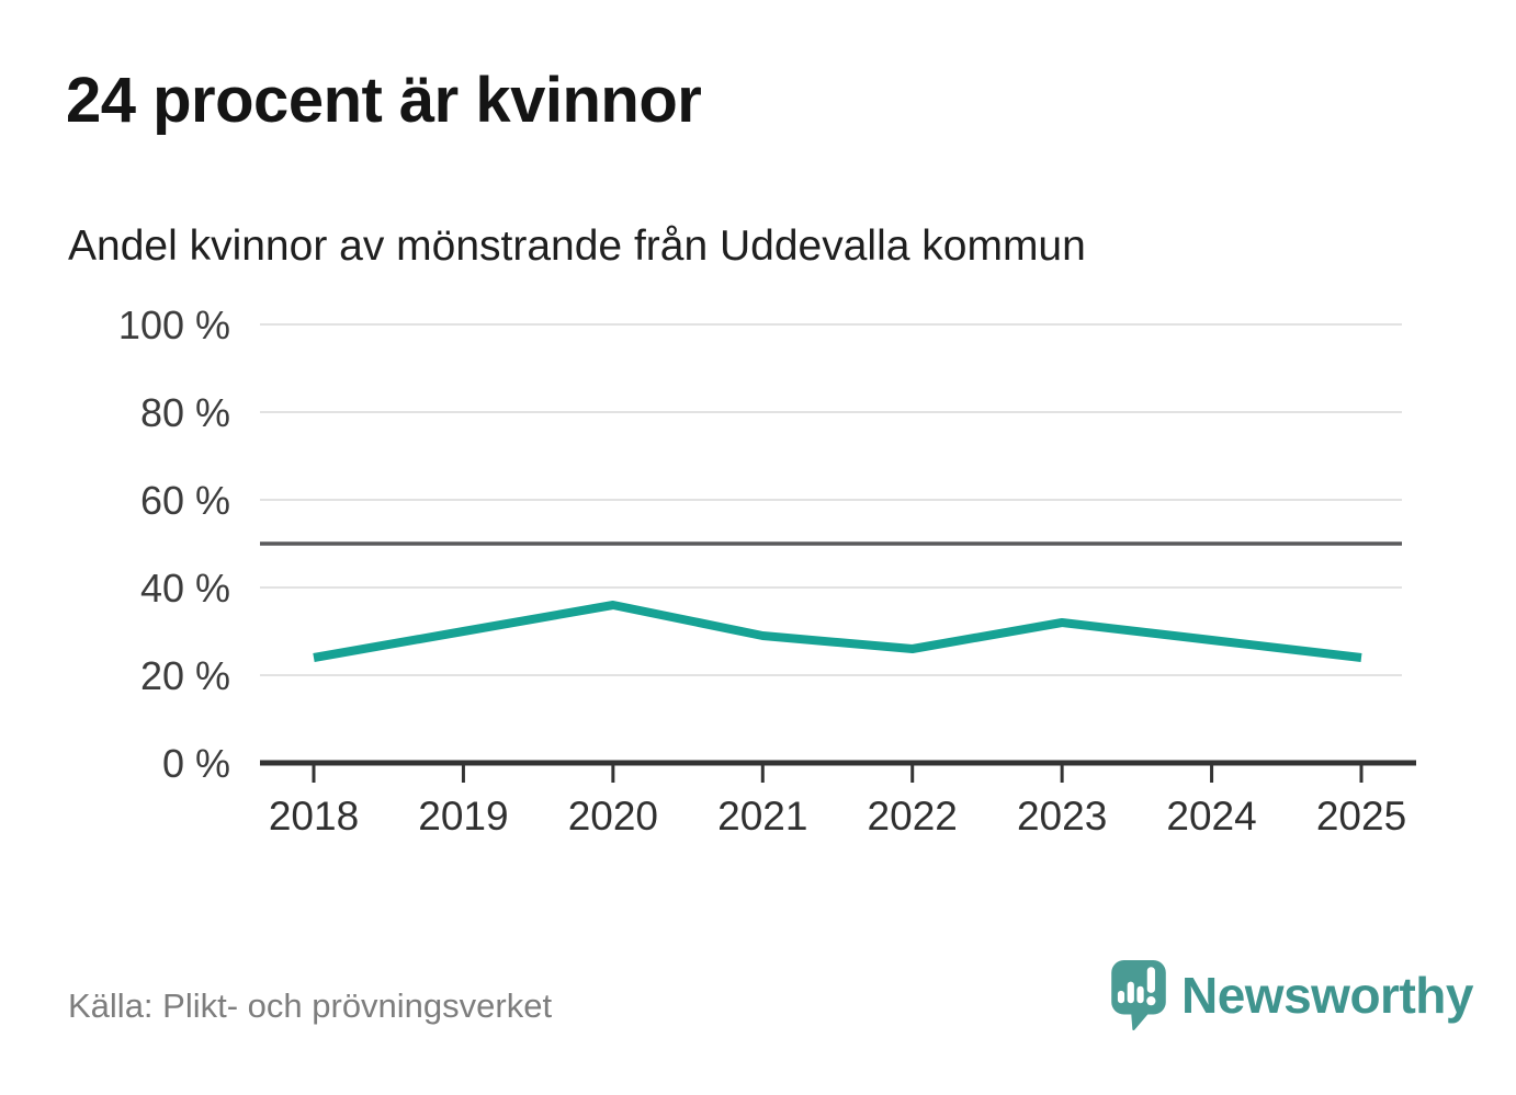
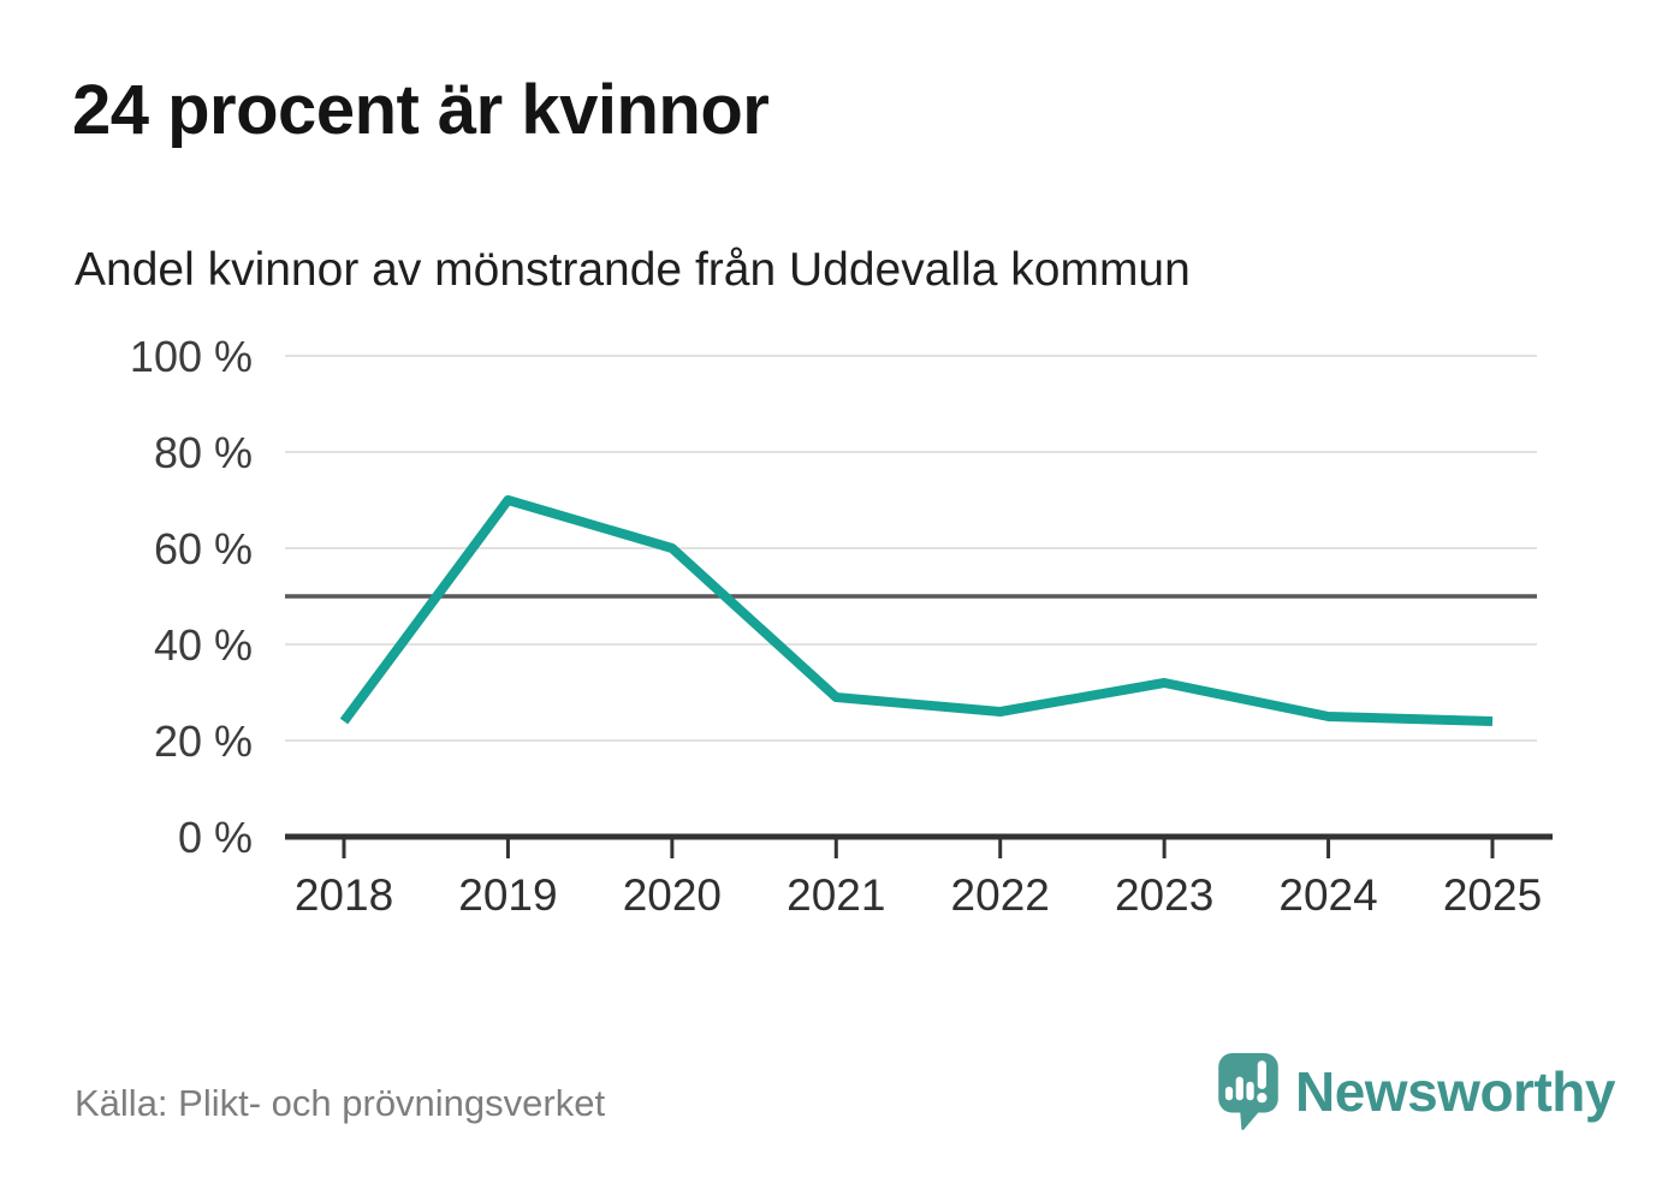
2019: 30% -> 70%
2020: 36% -> 60%
2024: 28% -> 25%
